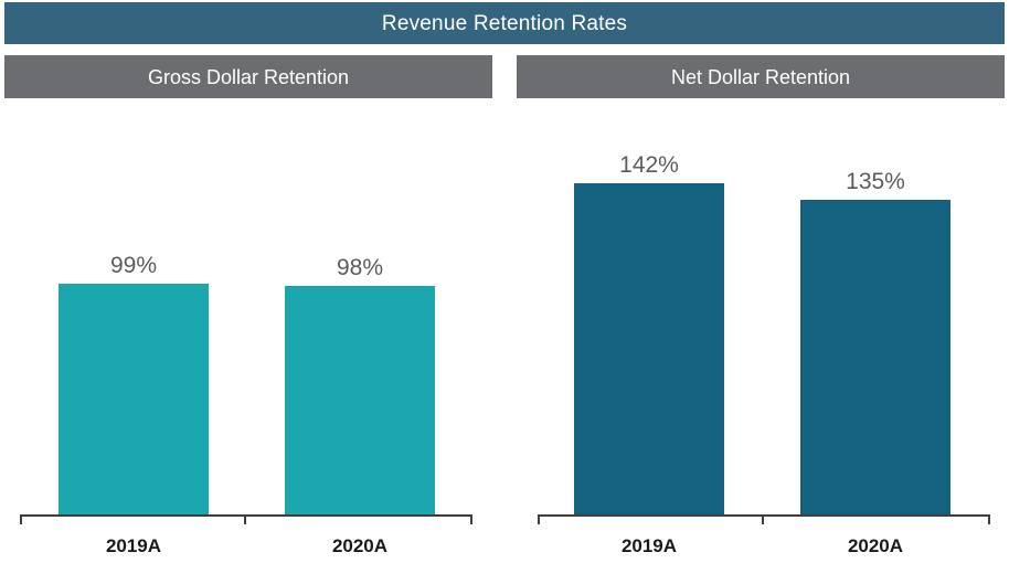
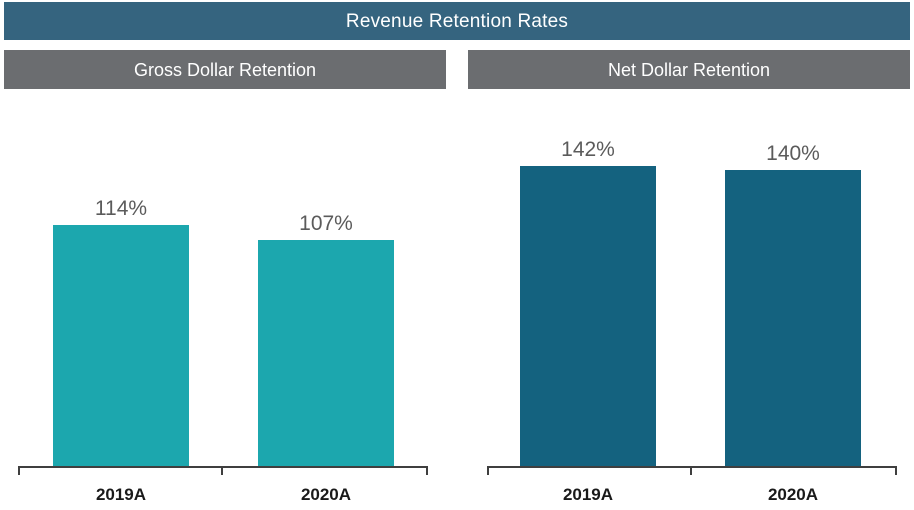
Gross Dollar Retention/2019A: 99% -> 114%
Gross Dollar Retention/2020A: 98% -> 107%
Net Dollar Retention/2020A: 135% -> 140%
